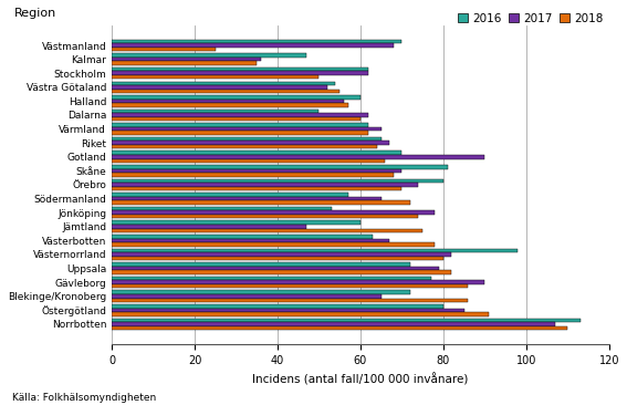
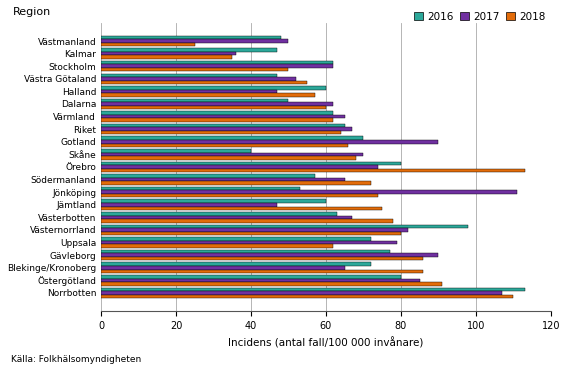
2016/Västmanland: 70 -> 48
2017/Västmanland: 68 -> 50
2016/Västra Götaland: 54 -> 47
2017/Halland: 56 -> 47
2016/Skåne: 81 -> 40
2018/Örebro: 70 -> 113
2017/Jönköping: 78 -> 111
2018/Uppsala: 82 -> 62
